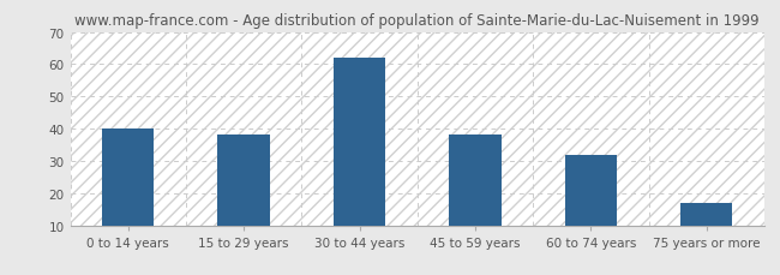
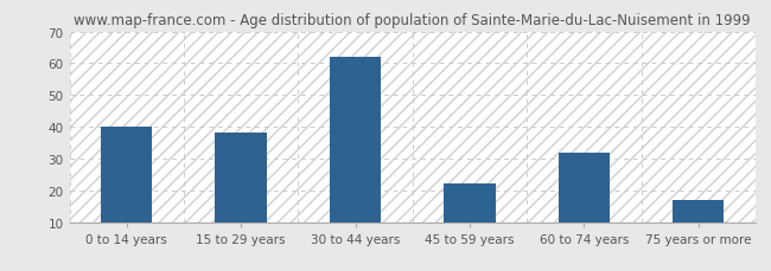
45 to 59 years: 38 -> 22
